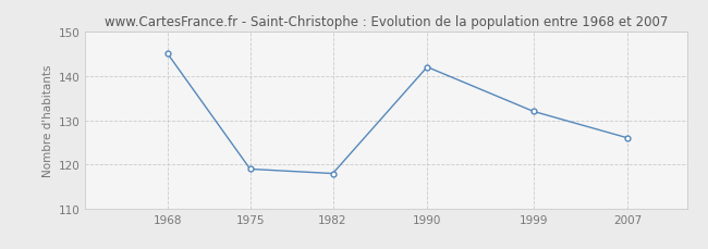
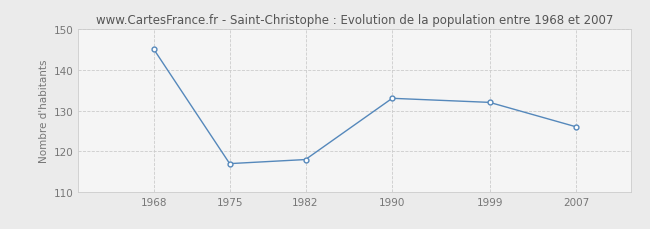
1975: 119 -> 117
1990: 142 -> 133
